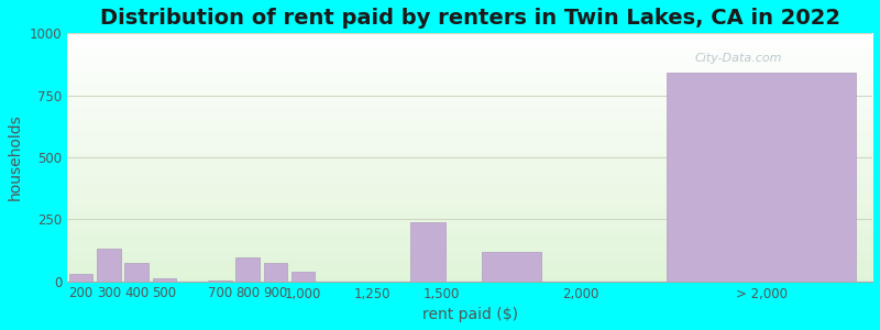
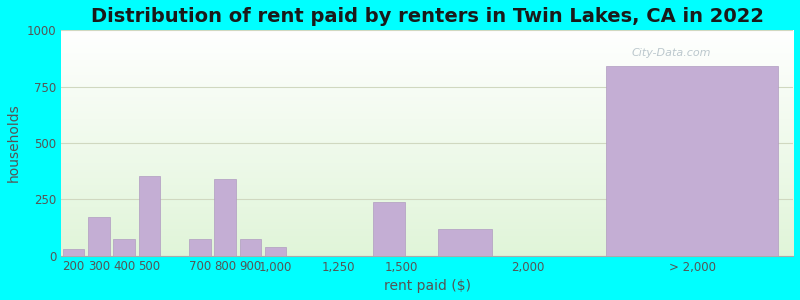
300: 130 -> 170
500: 10 -> 355
700: 5 -> 75
800: 95 -> 340
